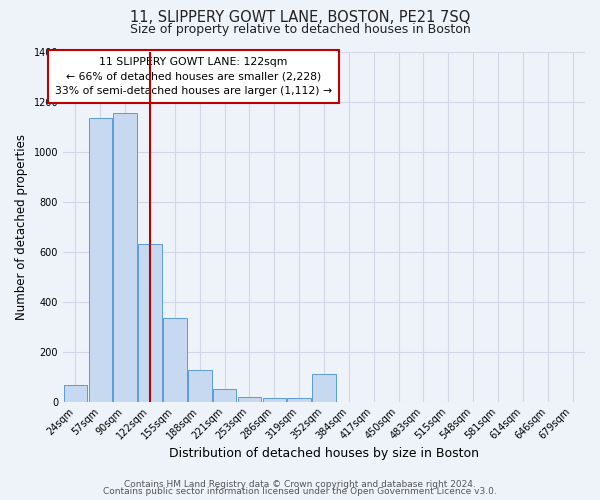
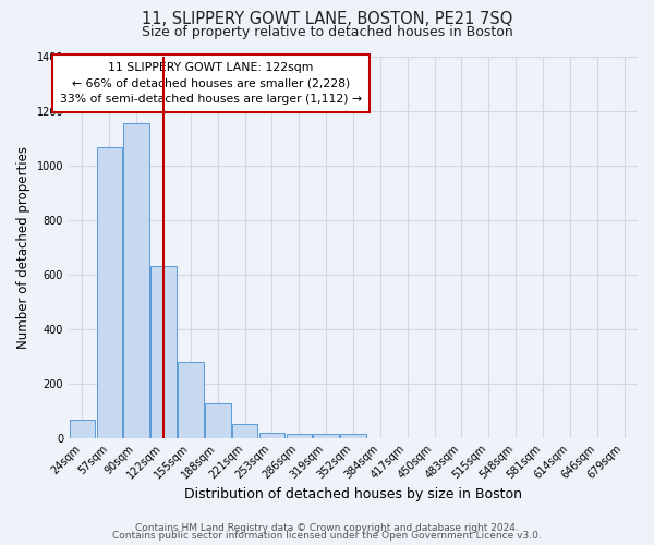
57sqm: 1135 -> 1065
155sqm: 335 -> 280
352sqm: 110 -> 15
